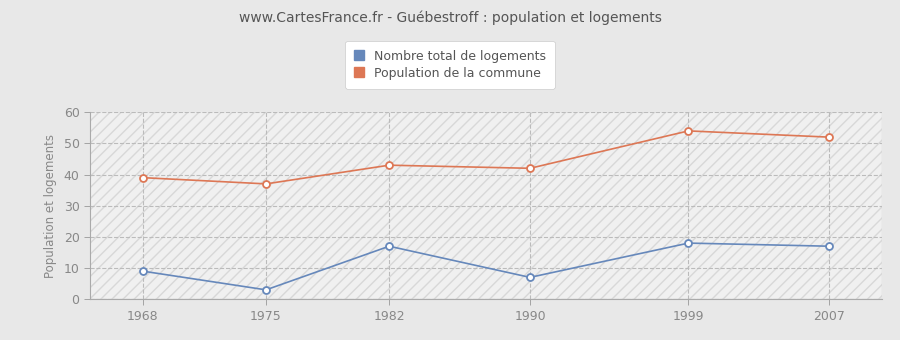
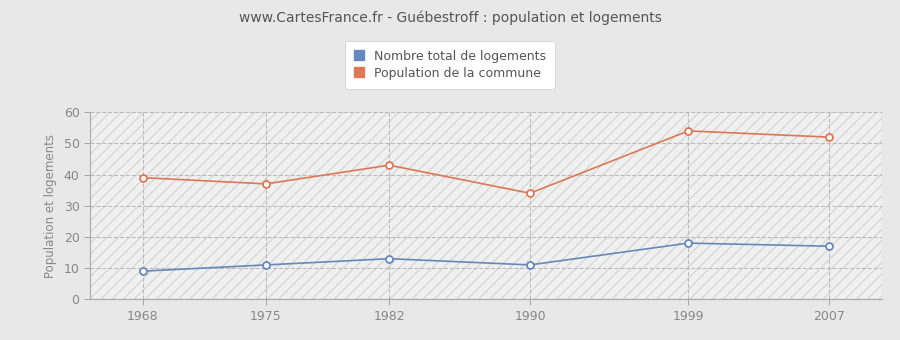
Nombre total de logements/1975: 3 -> 11
Nombre total de logements/1982: 17 -> 13
Nombre total de logements/1990: 7 -> 11
Population de la commune/1990: 42 -> 34
